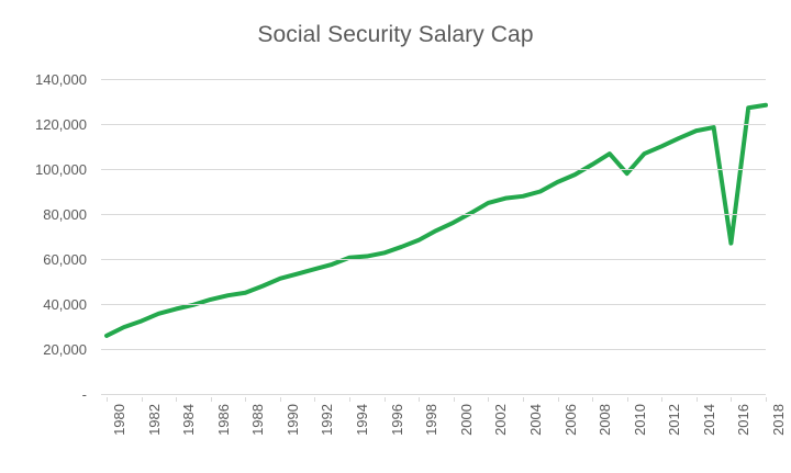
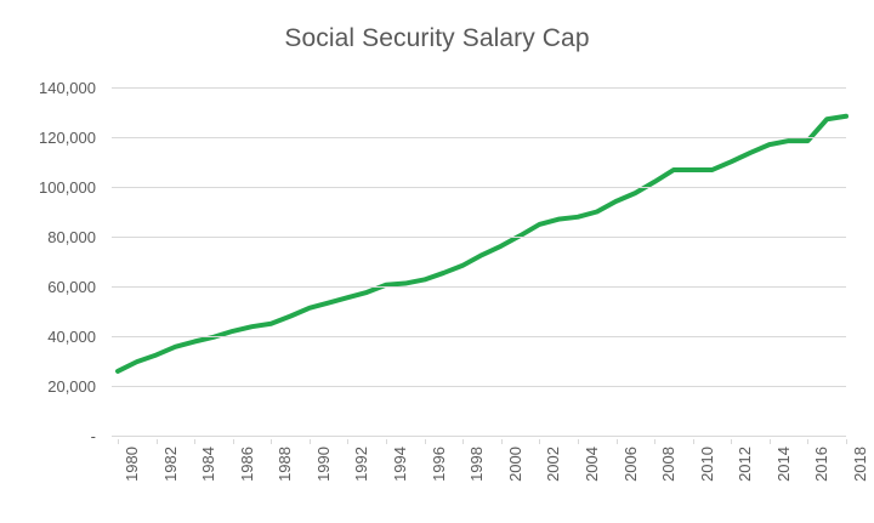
2010: 98000 -> 107000
2016: 67000 -> 118000
